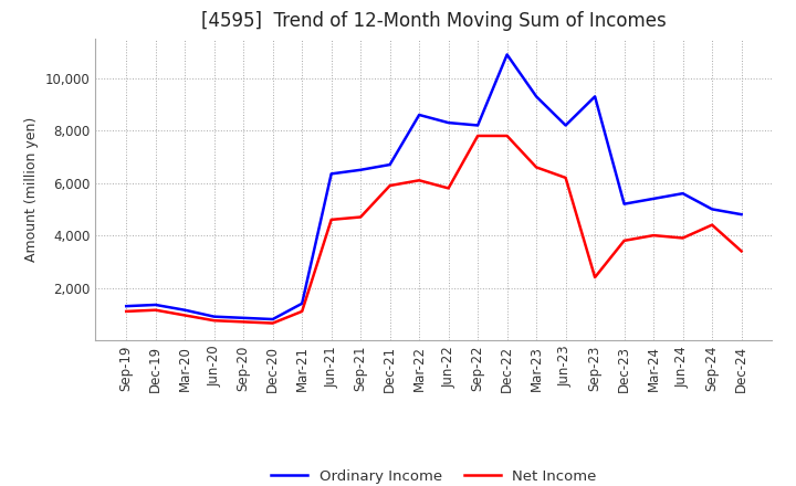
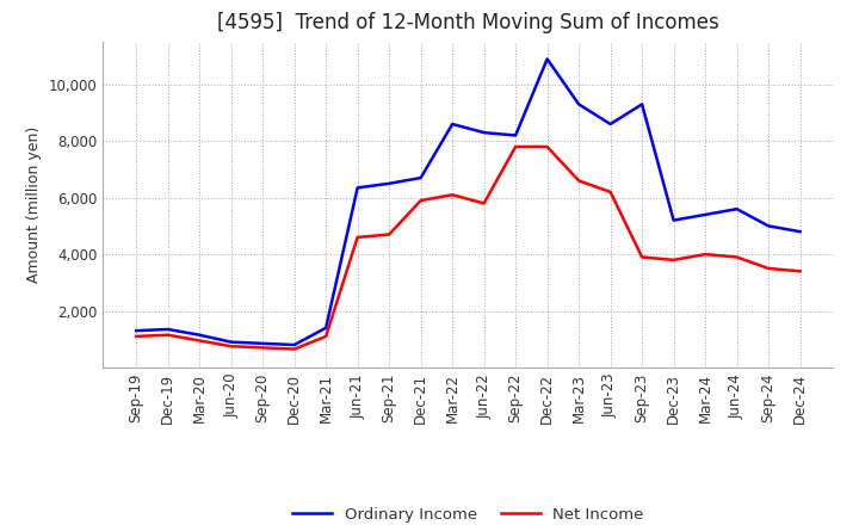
Ordinary Income/Jun-23: 8,200 -> 8,600
Net Income/Sep-23: 2,400 -> 3,900
Net Income/Sep-24: 4,400 -> 3,500
